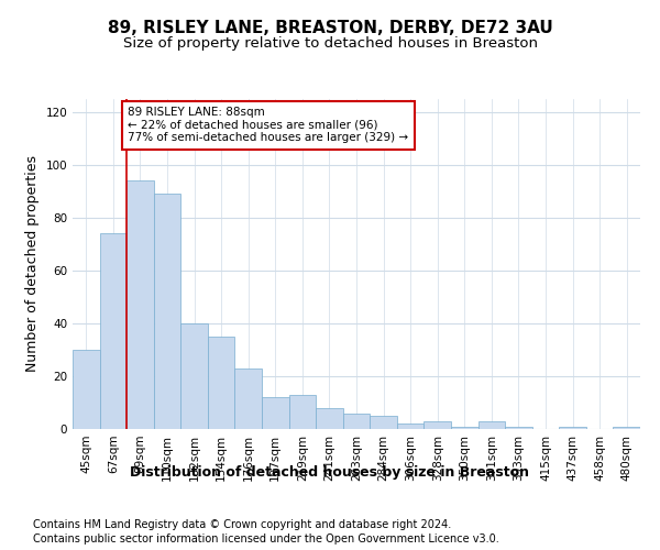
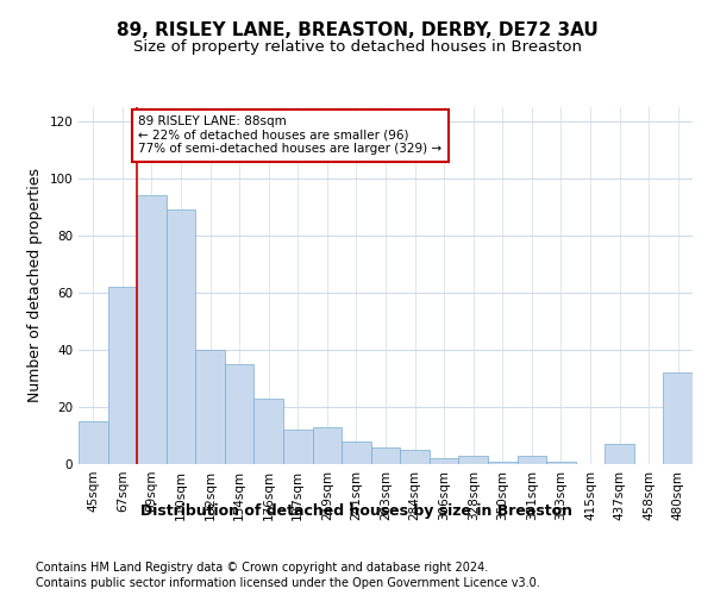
45sqm: 30 -> 15
67sqm: 74 -> 62
437sqm: 1 -> 7
480sqm: 1 -> 32
